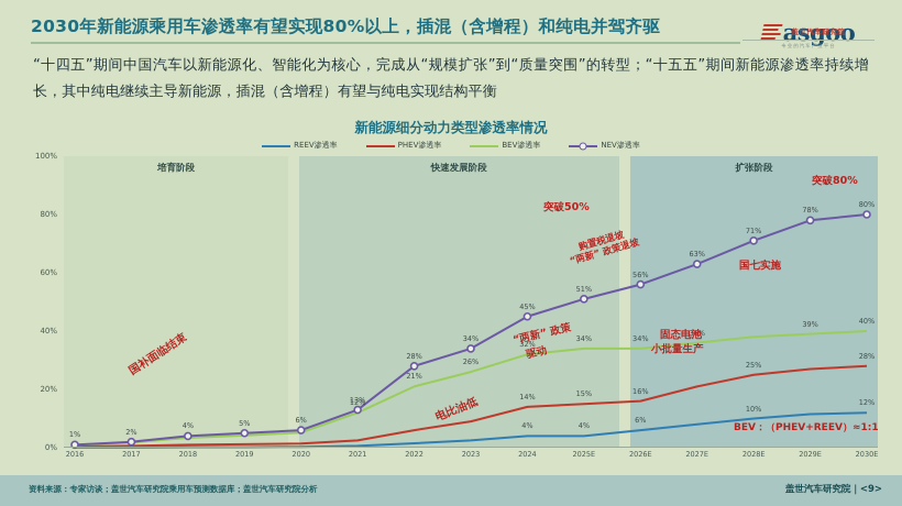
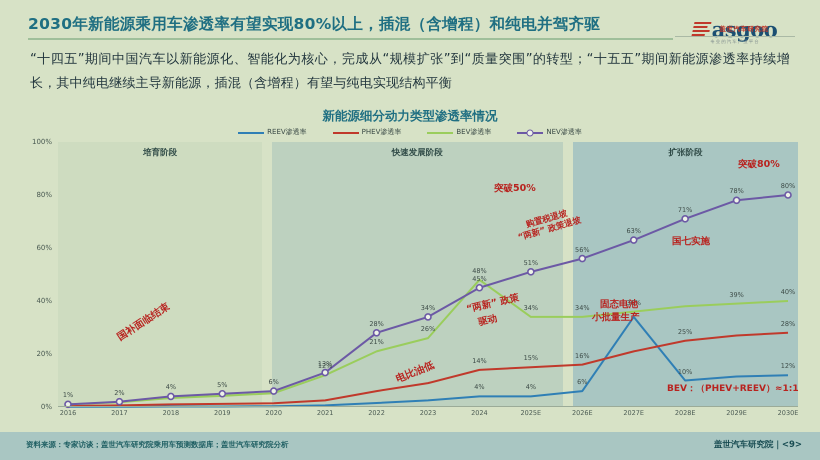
BEV渗透率/2024: 32% -> 48%
REEV渗透率/2027E: 8% -> 34%
